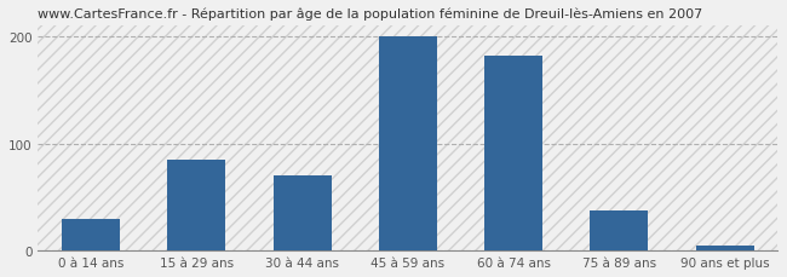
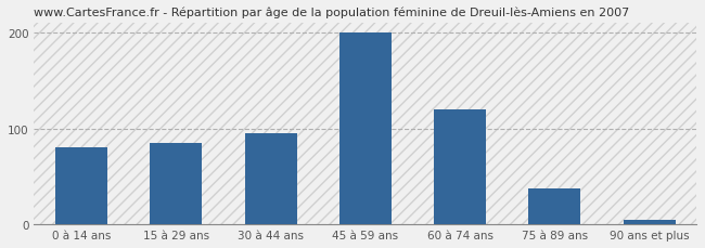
0 à 14 ans: 30 -> 80
30 à 44 ans: 70 -> 95
60 à 74 ans: 182 -> 120
